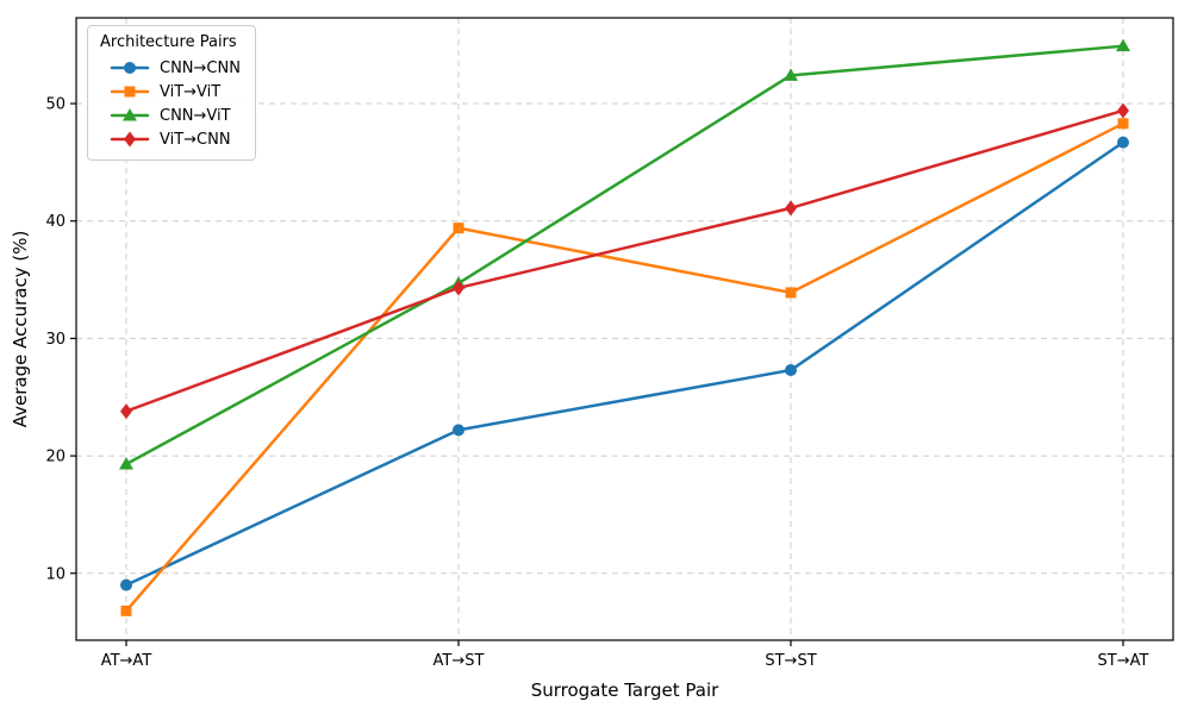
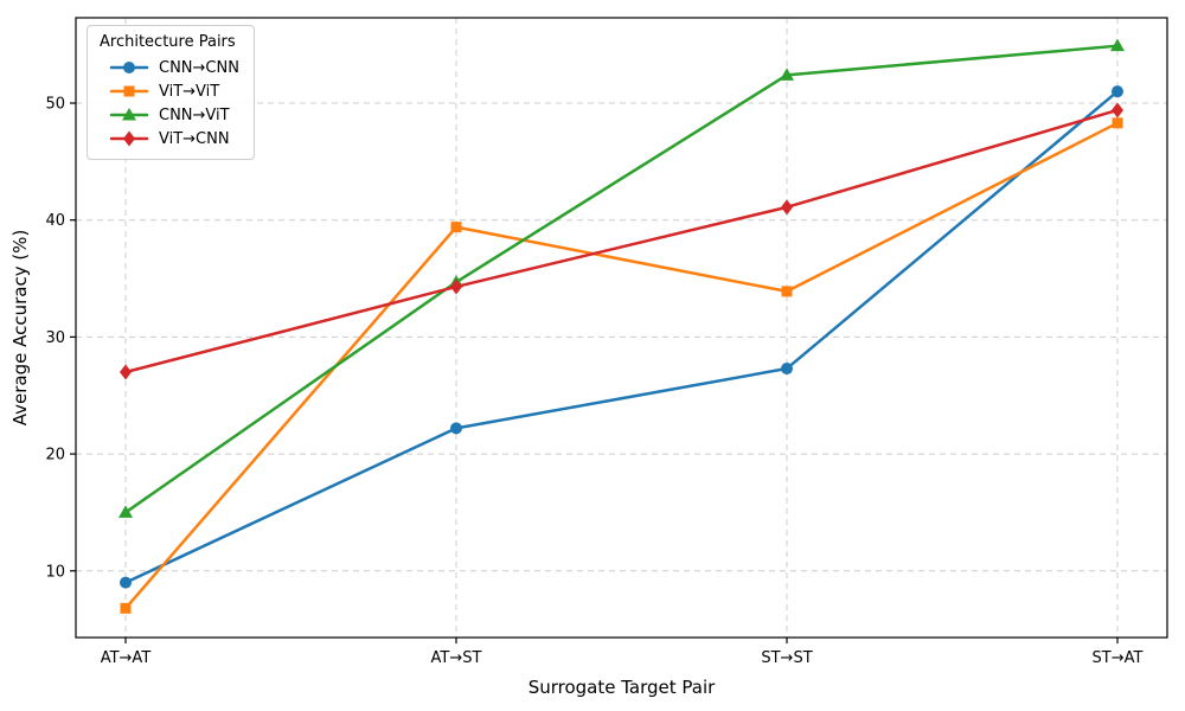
CNN→ViT/AT→AT: 19 -> 15
ViT→CNN/AT→AT: 24 -> 27
CNN→CNN/ST→AT: 47 -> 51
